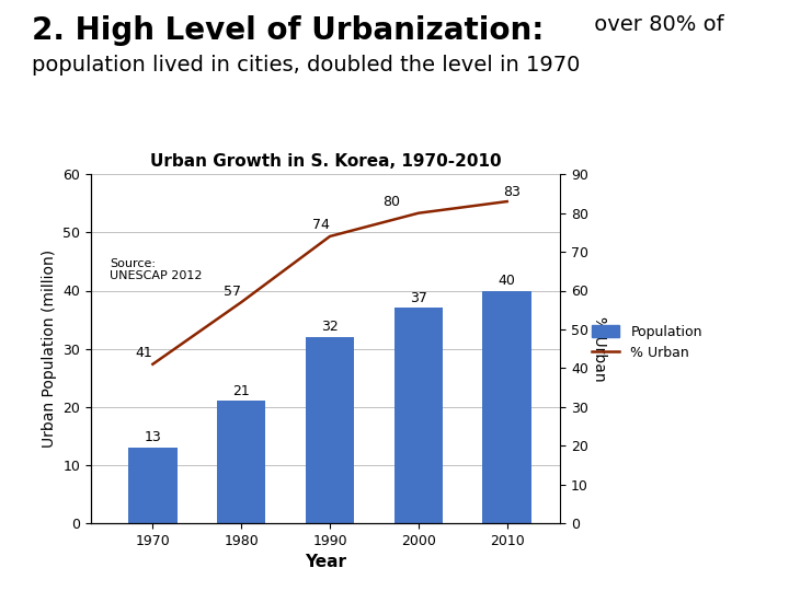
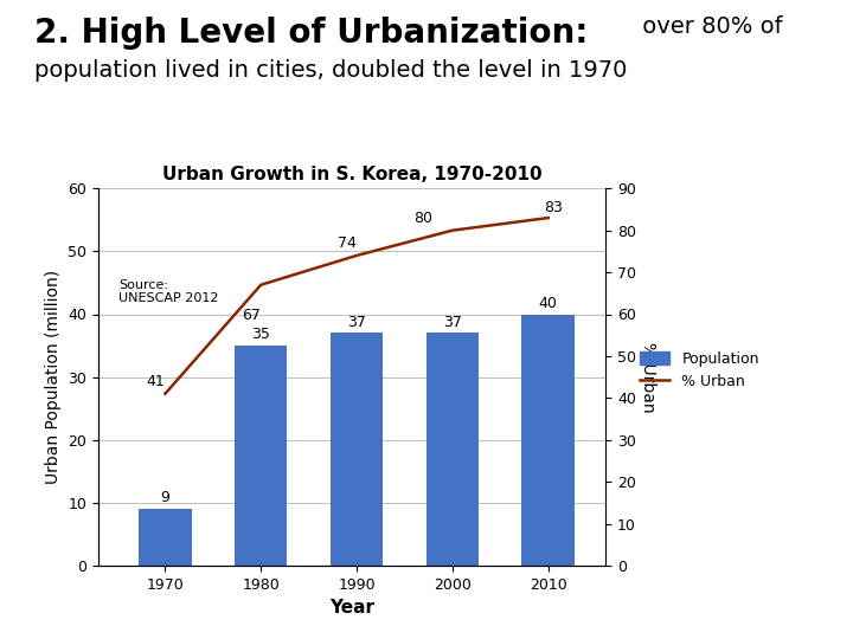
Population/1970: 13 -> 9
Population/1980: 21 -> 35
% Urban/1980: 57 -> 67
Population/1990: 32 -> 37
